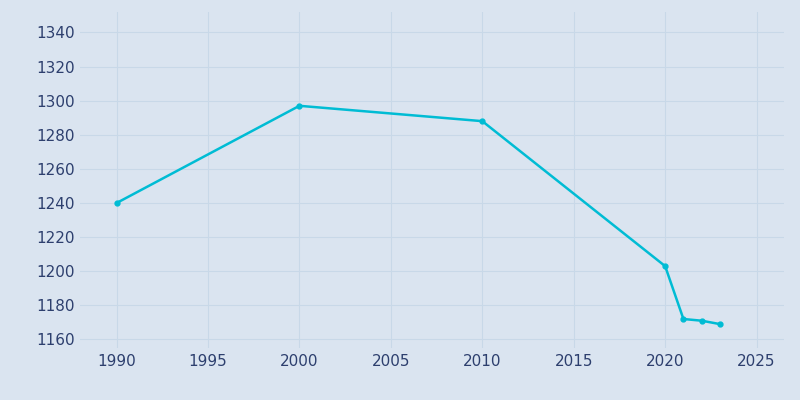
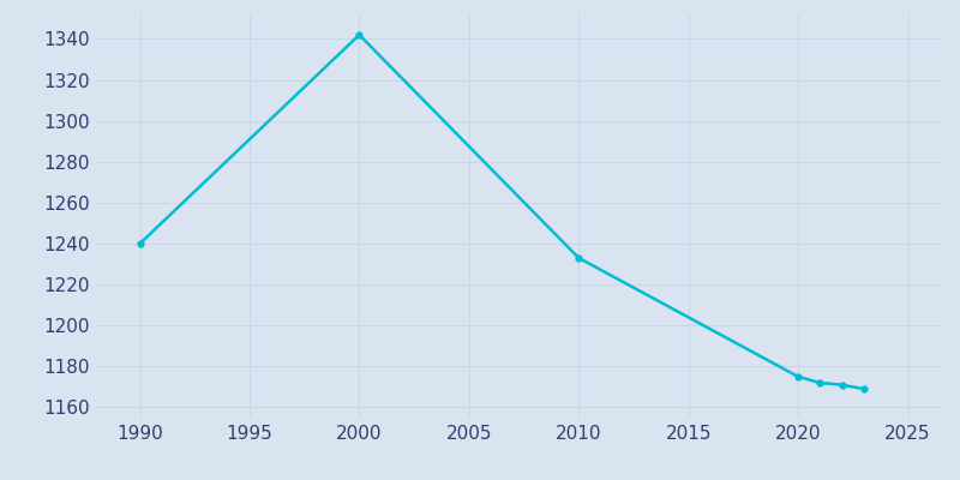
2000: 1297 -> 1342
2010: 1288 -> 1233
2020: 1203 -> 1175
